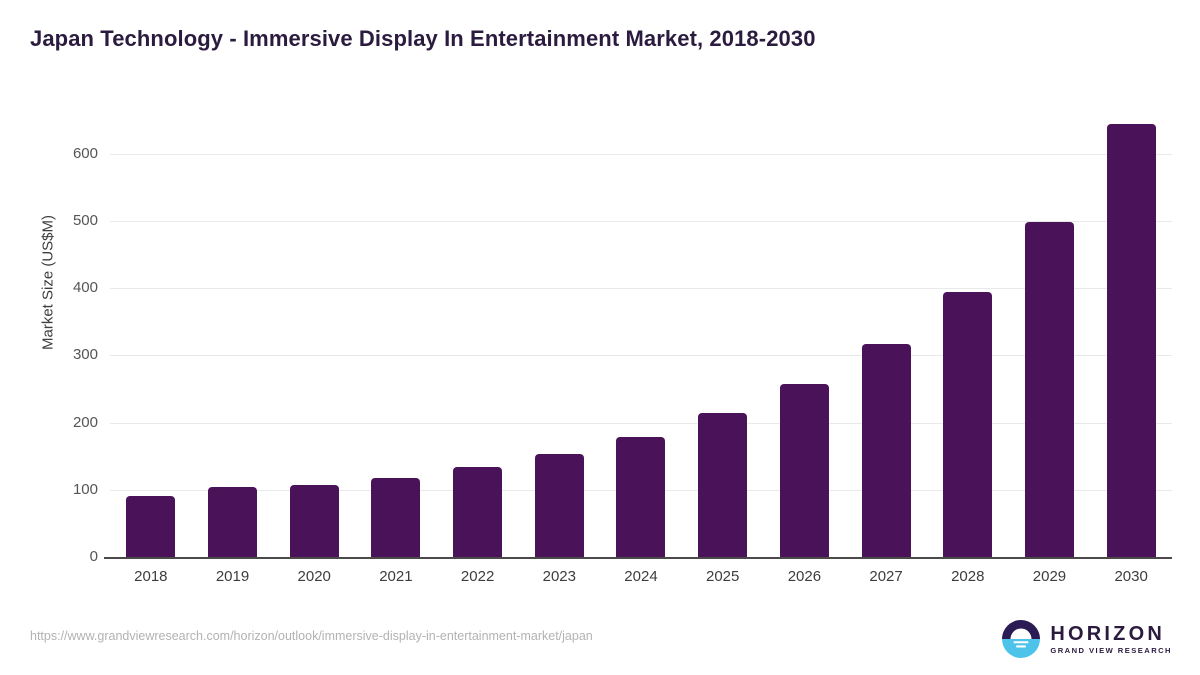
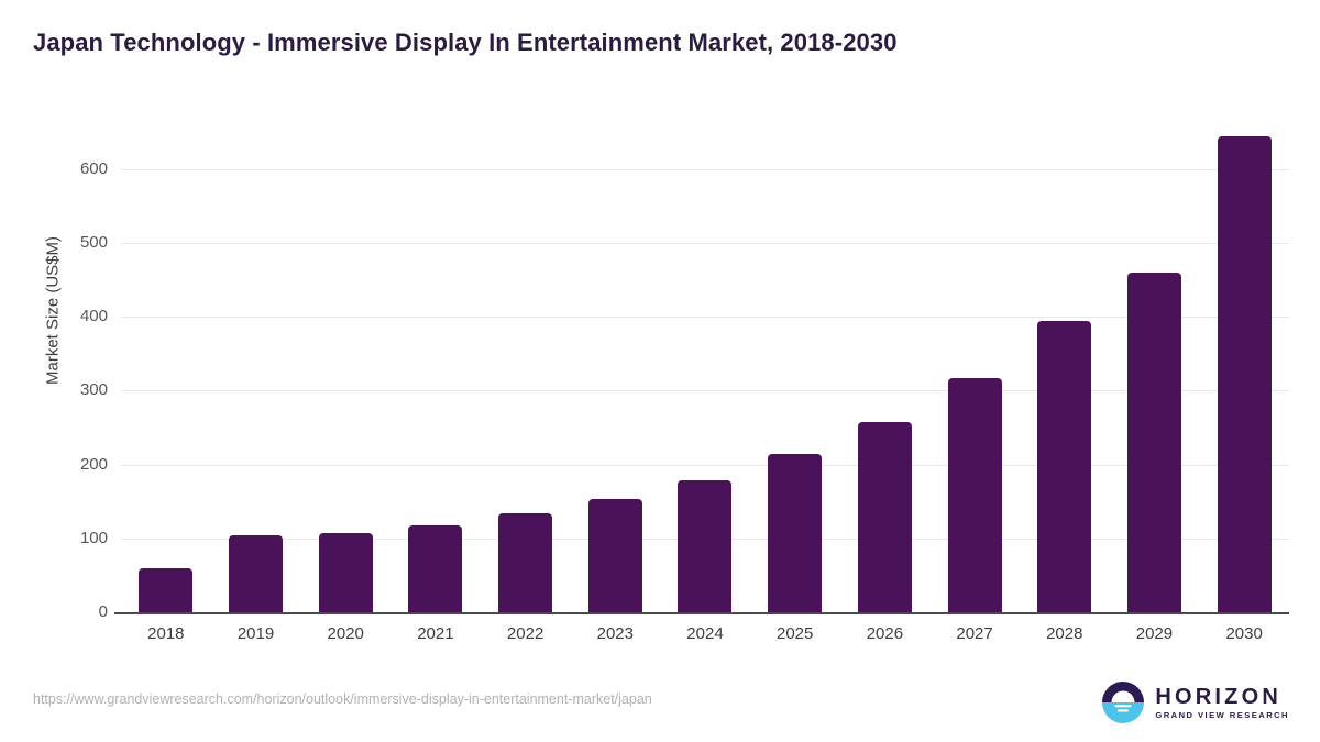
2018: 90 -> 60
2029: 500 -> 460
